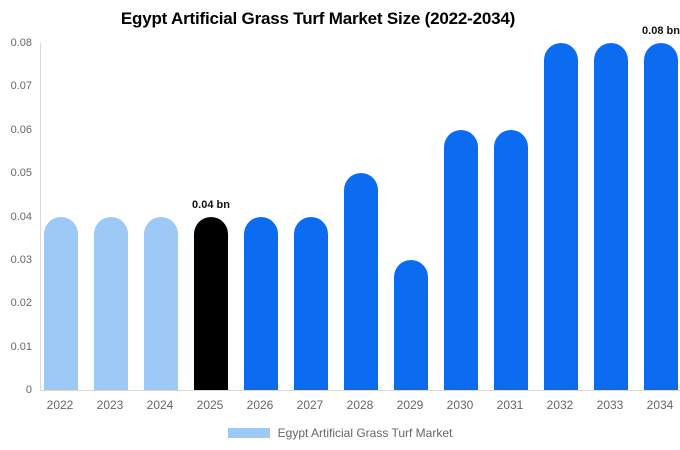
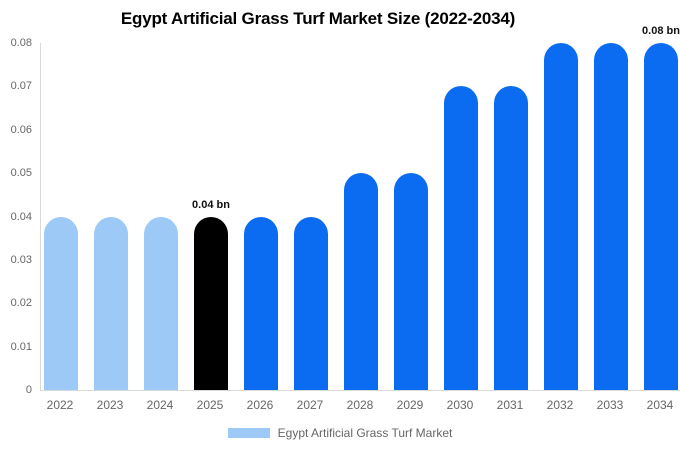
2029: 0.03 -> 0.05
2030: 0.06 -> 0.07
2031: 0.06 -> 0.07
